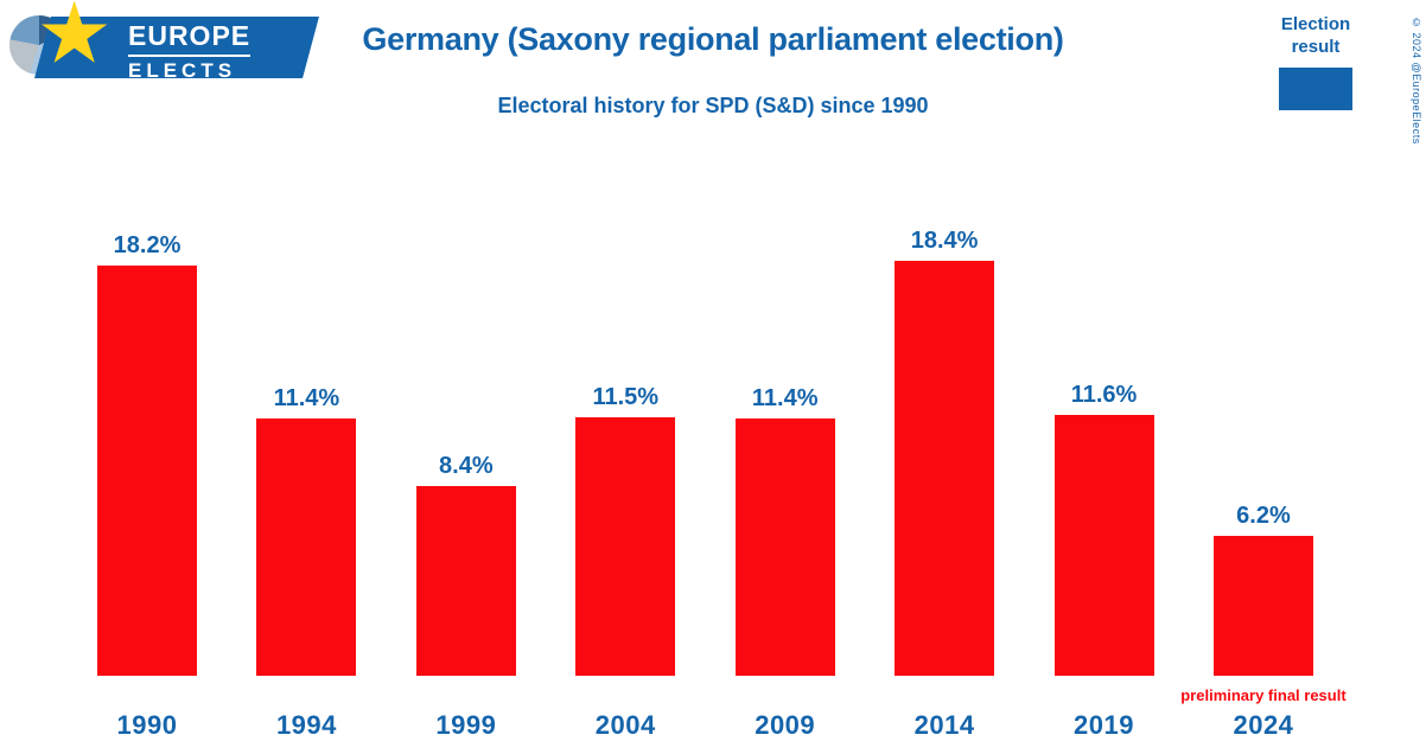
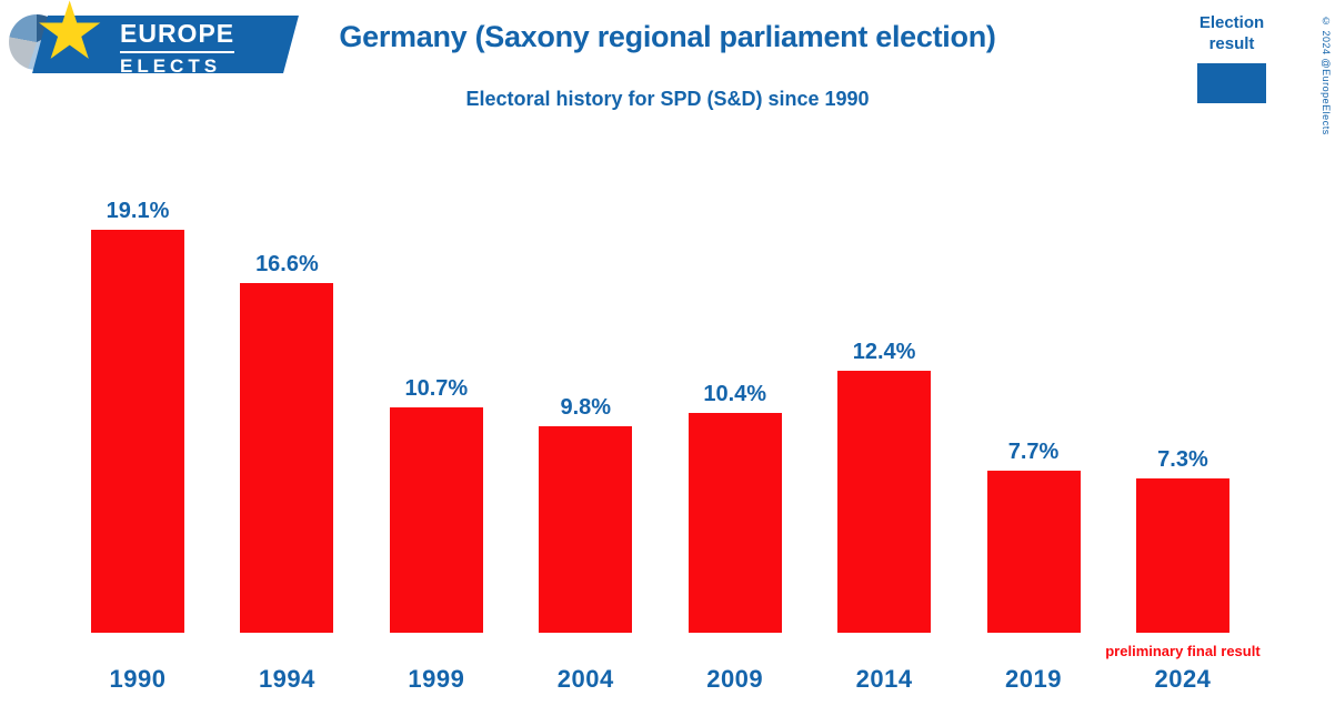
1990: 18.2% -> 19.1%
1994: 11.4% -> 16.6%
1999: 8.4% -> 10.7%
2004: 11.5% -> 9.8%
2009: 11.4% -> 10.4%
2014: 18.4% -> 12.4%
2019: 11.6% -> 7.7%
2024: 6.2% -> 7.3%
